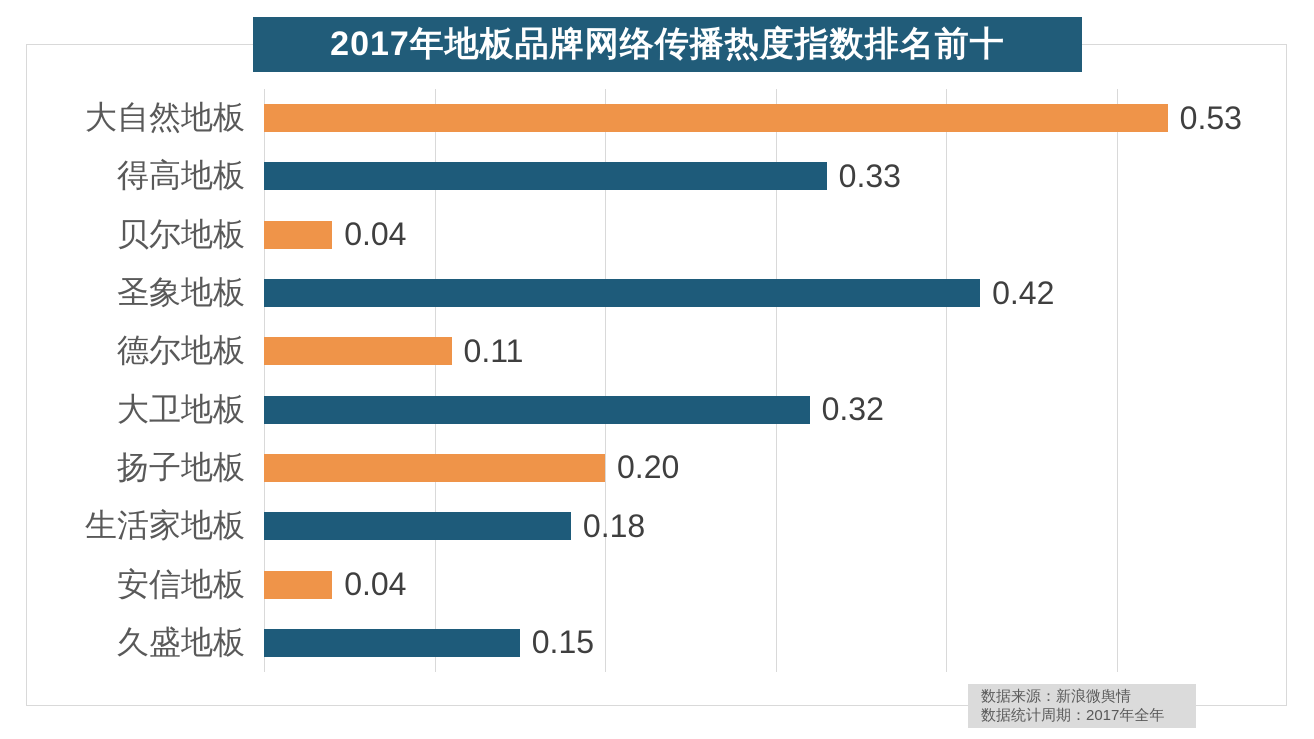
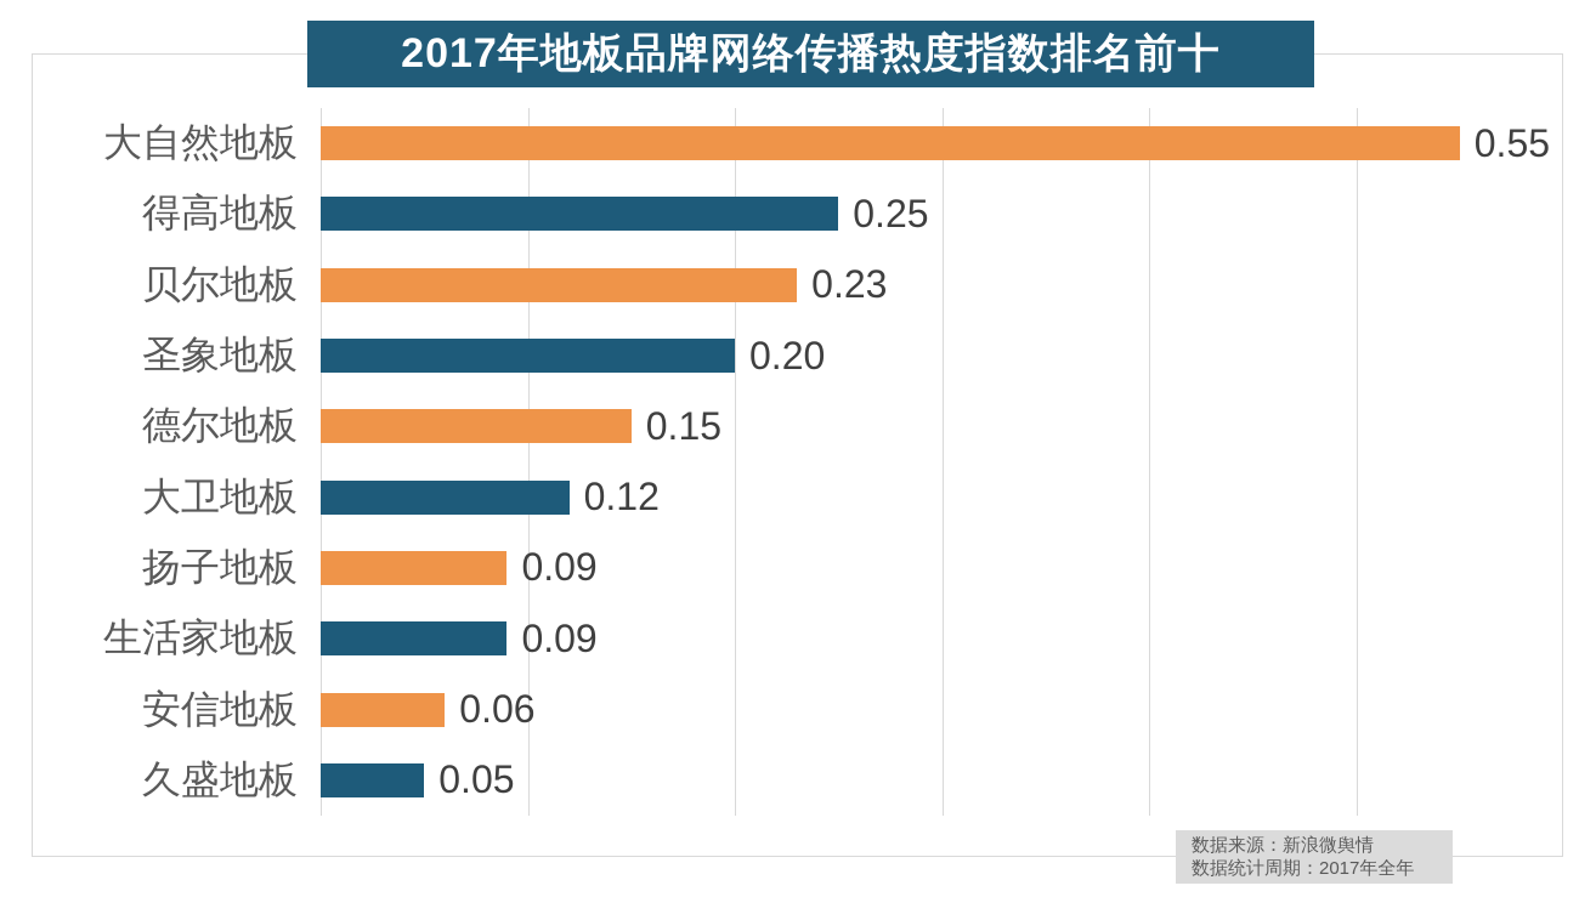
大自然地板: 0.53 -> 0.55
得高地板: 0.33 -> 0.25
贝尔地板: 0.04 -> 0.23
圣象地板: 0.42 -> 0.20
德尔地板: 0.11 -> 0.15
大卫地板: 0.32 -> 0.12
扬子地板: 0.20 -> 0.09
生活家地板: 0.18 -> 0.09
安信地板: 0.04 -> 0.06
久盛地板: 0.15 -> 0.05
